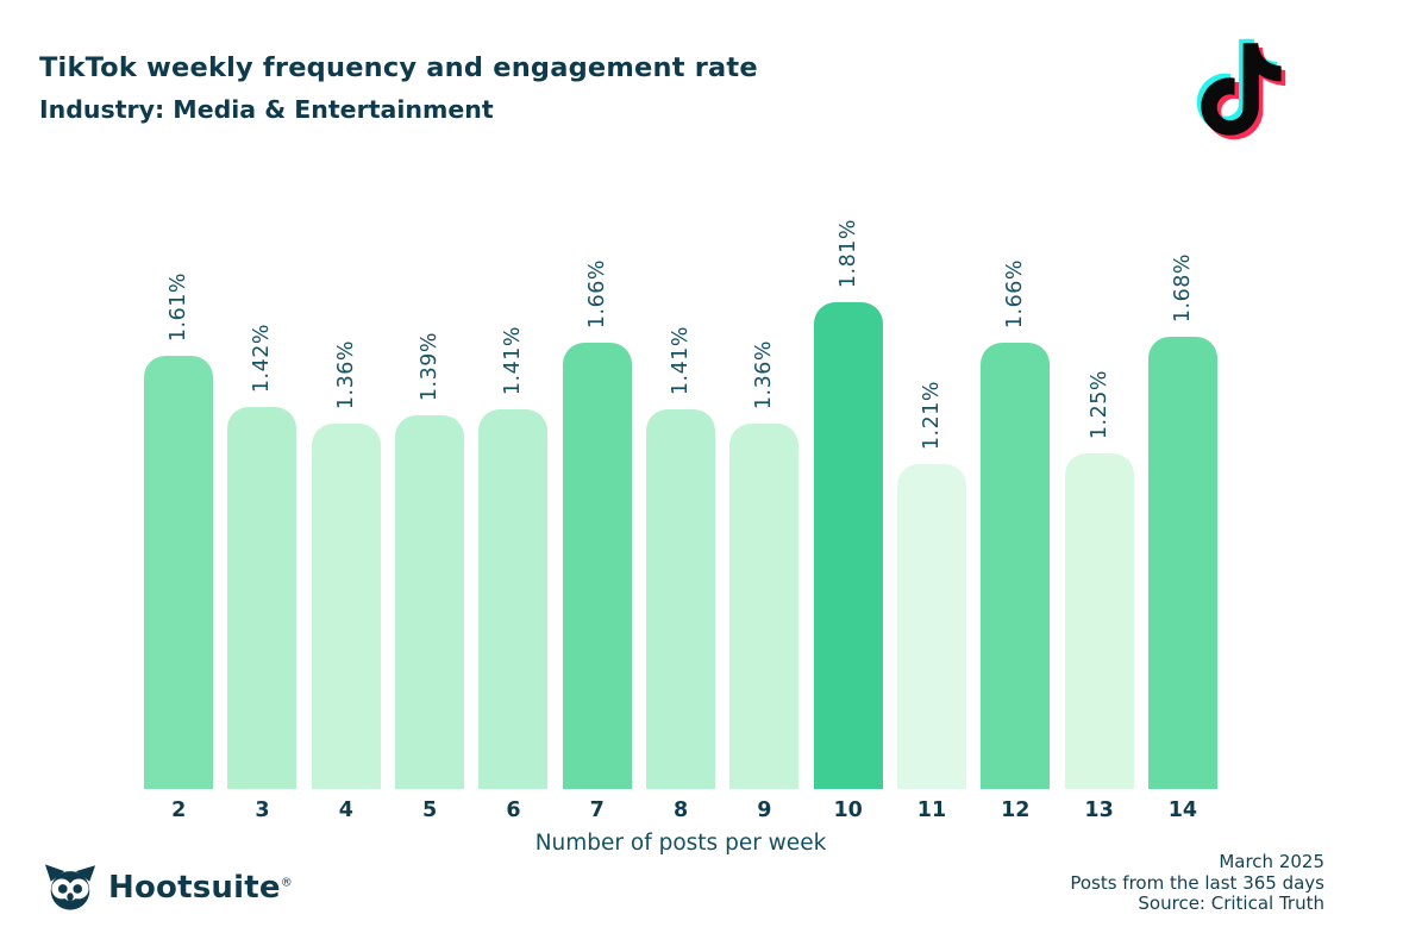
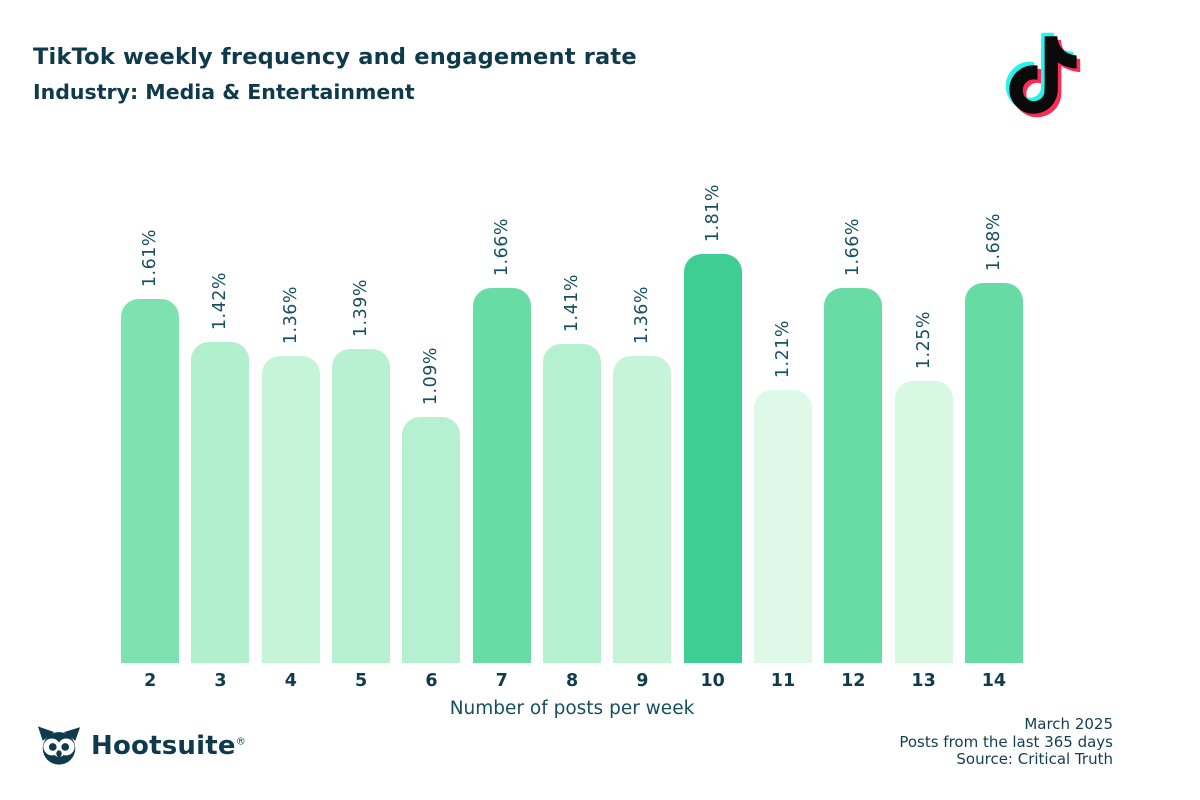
6: 1.41% -> 1.09%
